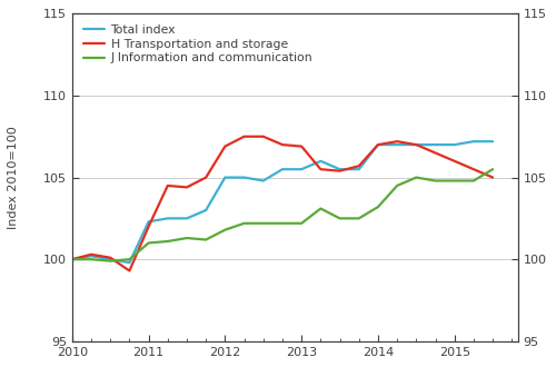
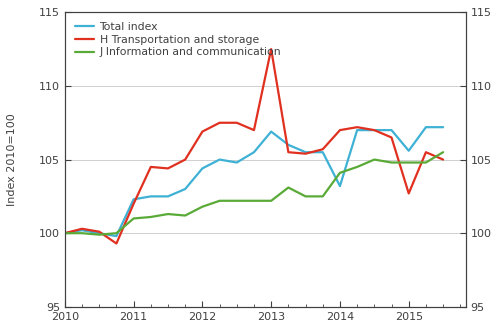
Total index/2012: 105.0 -> 104.4
Total index/2013: 105.5 -> 106.9
H Transportation and storage/2013: 106.9 -> 112.5
Total index/2014: 107.0 -> 103.2
J Information and communication/2014: 103.2 -> 104.1
Total index/2015: 107.0 -> 105.6
H Transportation and storage/2015: 106.0 -> 102.7
